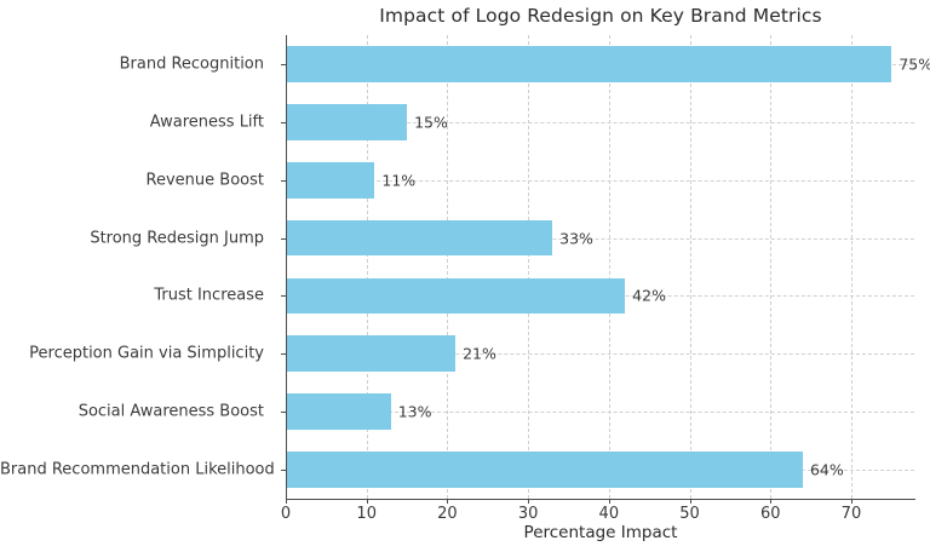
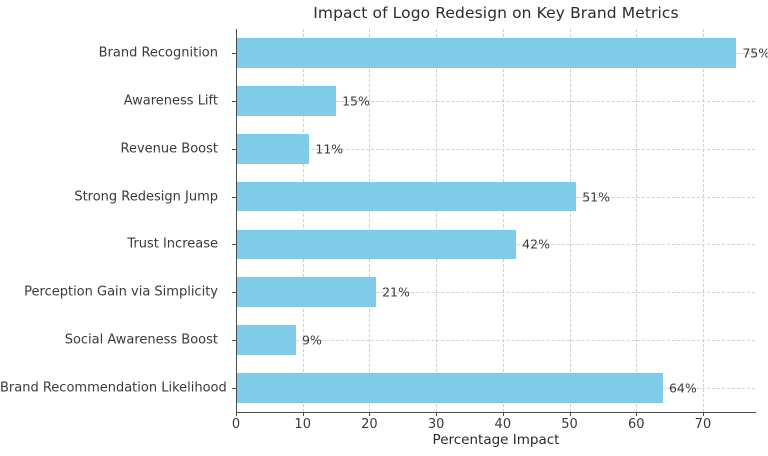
Strong Redesign Jump: 33% -> 51%
Social Awareness Boost: 13% -> 9%
